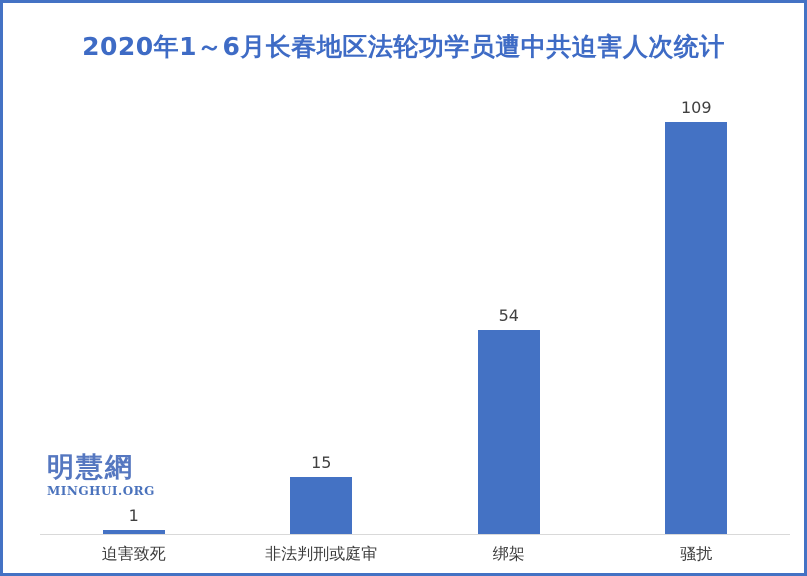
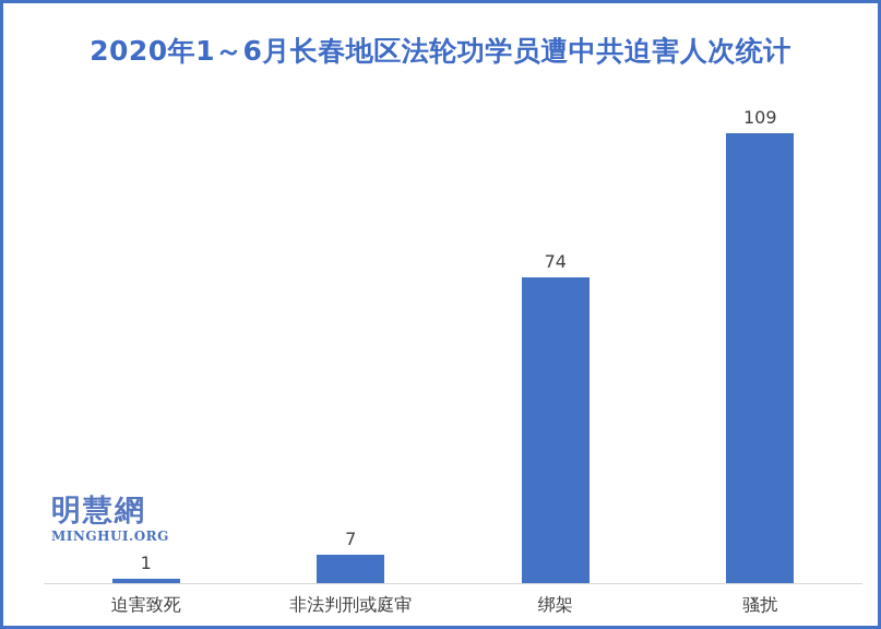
非法判刑或庭审: 15 -> 7
绑架: 54 -> 74
